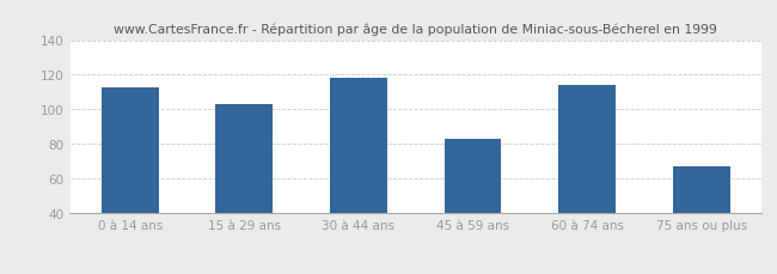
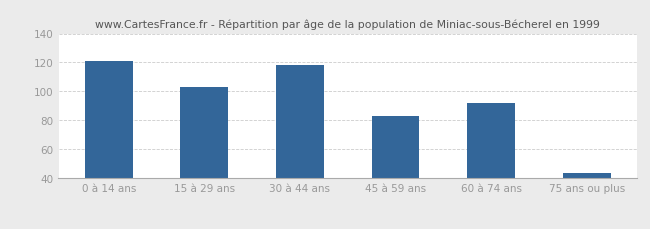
0 à 14 ans: 113 -> 121
60 à 74 ans: 114 -> 92
75 ans ou plus: 67 -> 44
